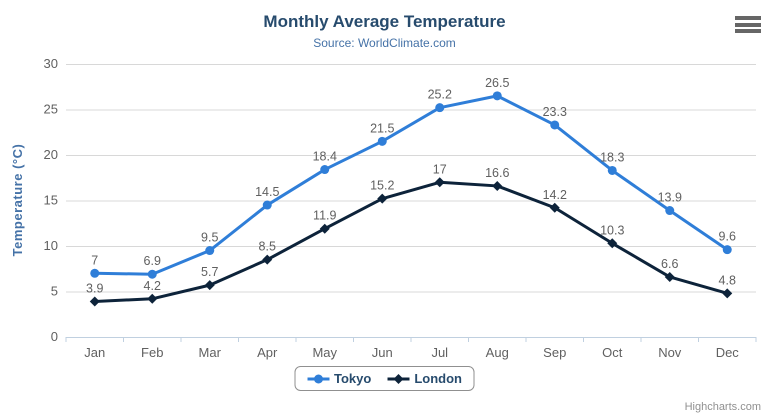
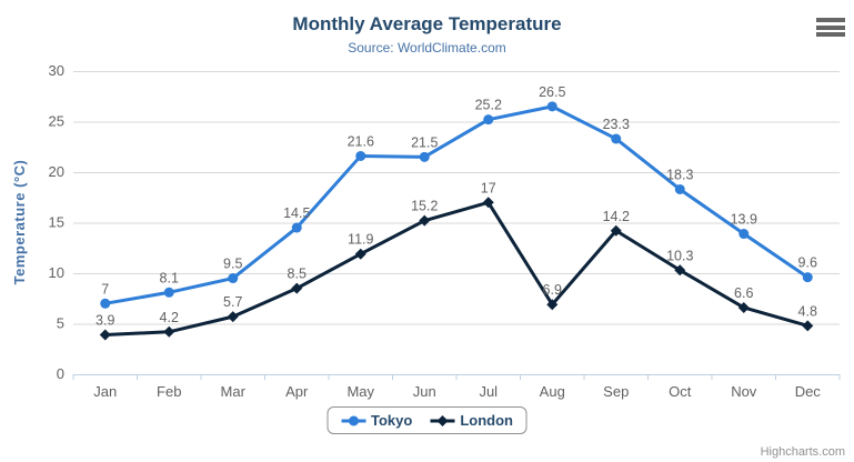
Tokyo/Feb: 6.9 -> 8.1
Tokyo/May: 18.4 -> 21.6
London/Aug: 16.6 -> 6.9
